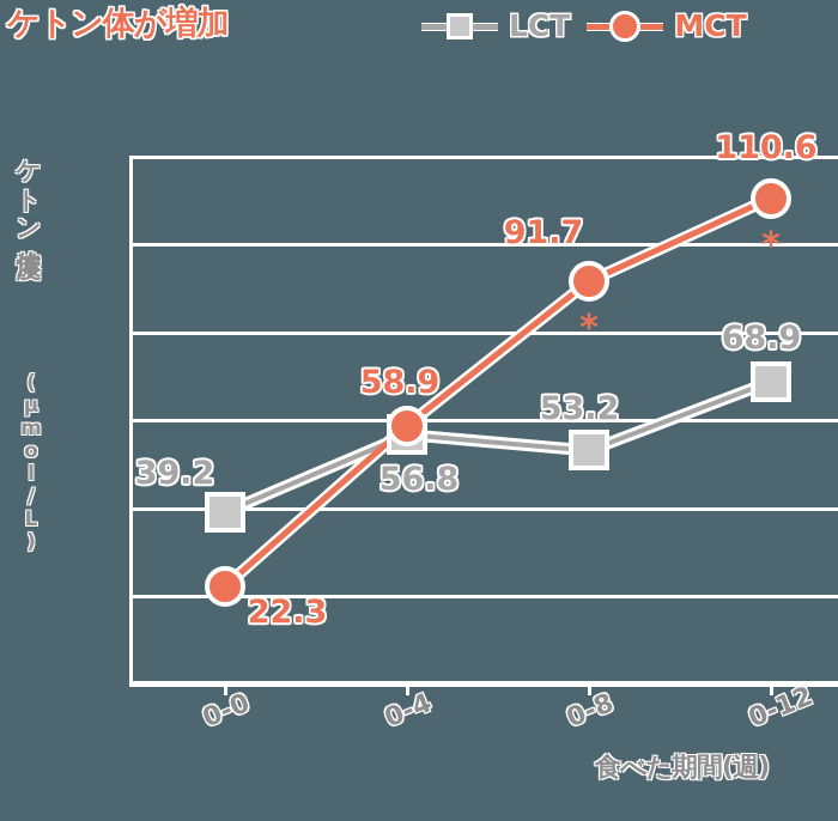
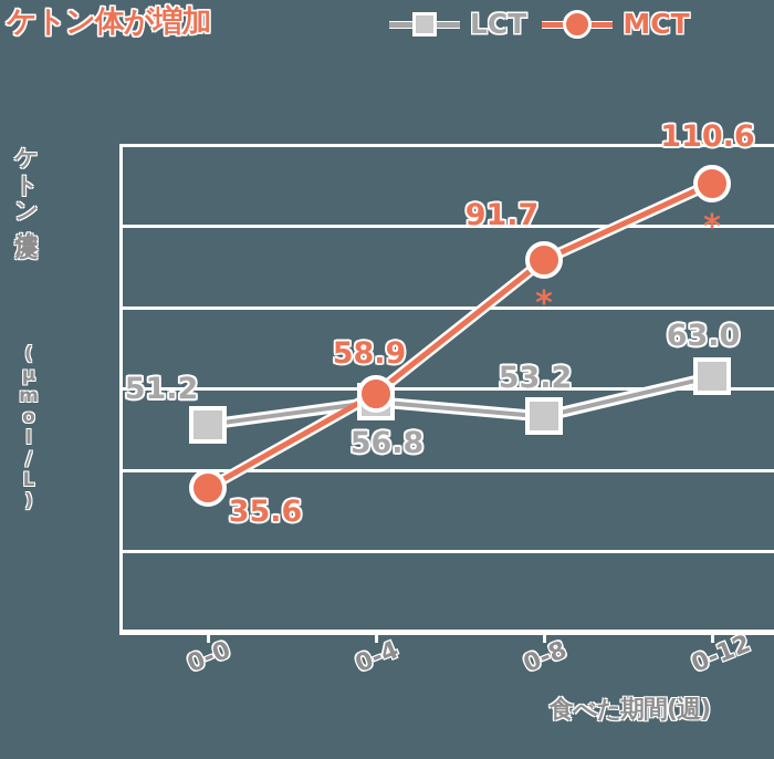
LCT/0-0: 39.2 -> 51.2
MCT/0-0: 22.3 -> 35.6
LCT/0-12: 68.9 -> 63.0
